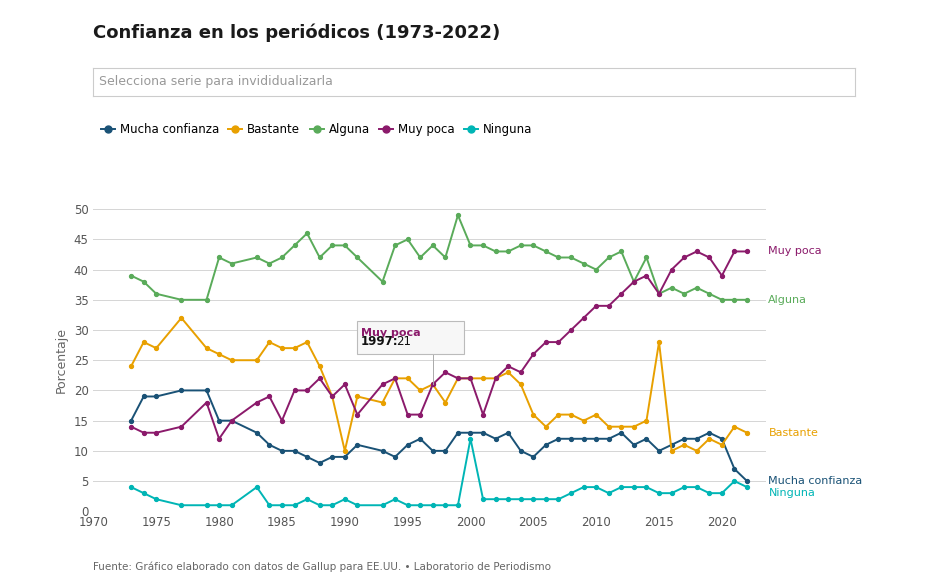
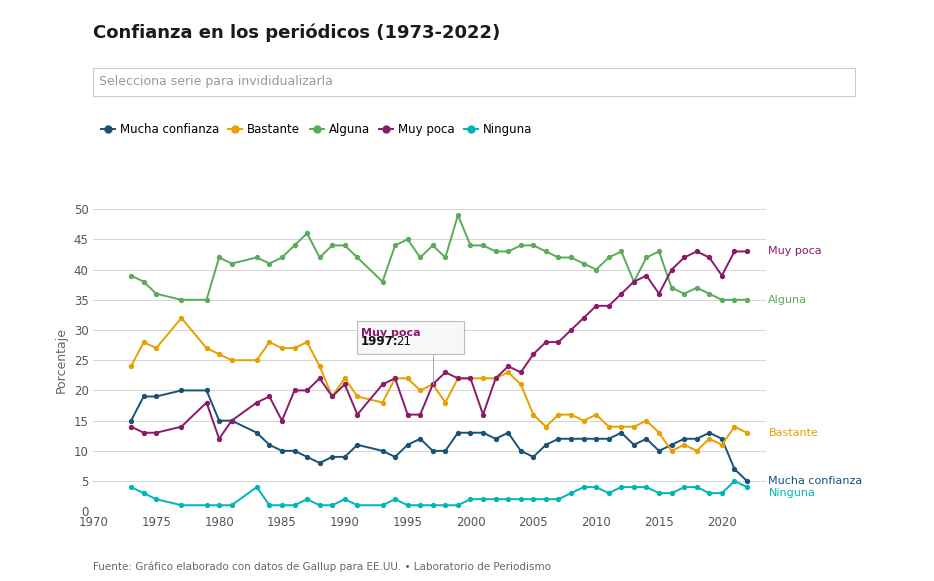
Bastante/1990: 10 -> 22
Ninguna/2000: 12 -> 2
Bastante/2015: 28 -> 13
Alguna/2015: 36 -> 43
